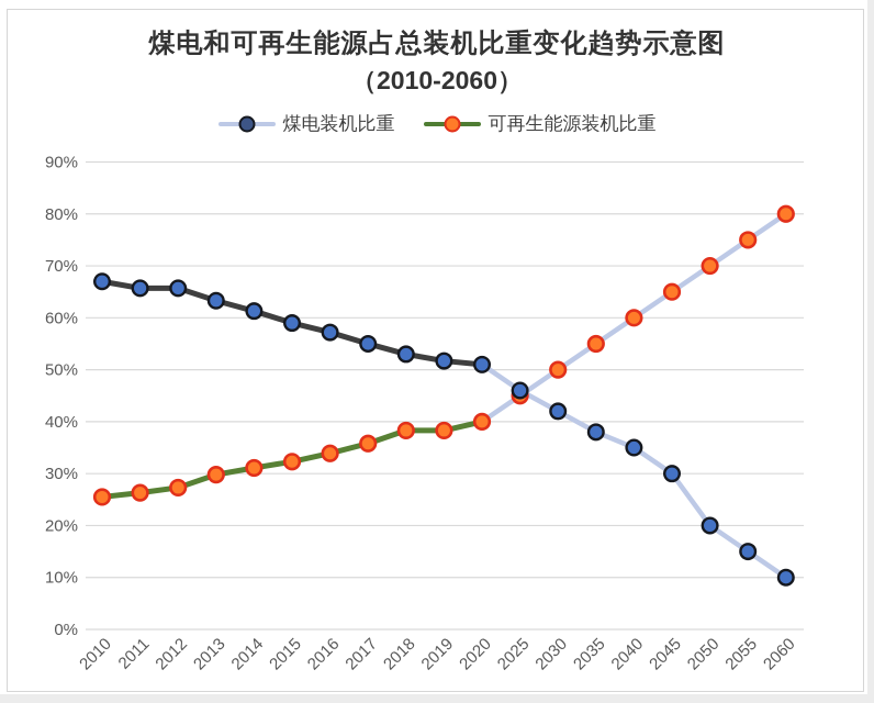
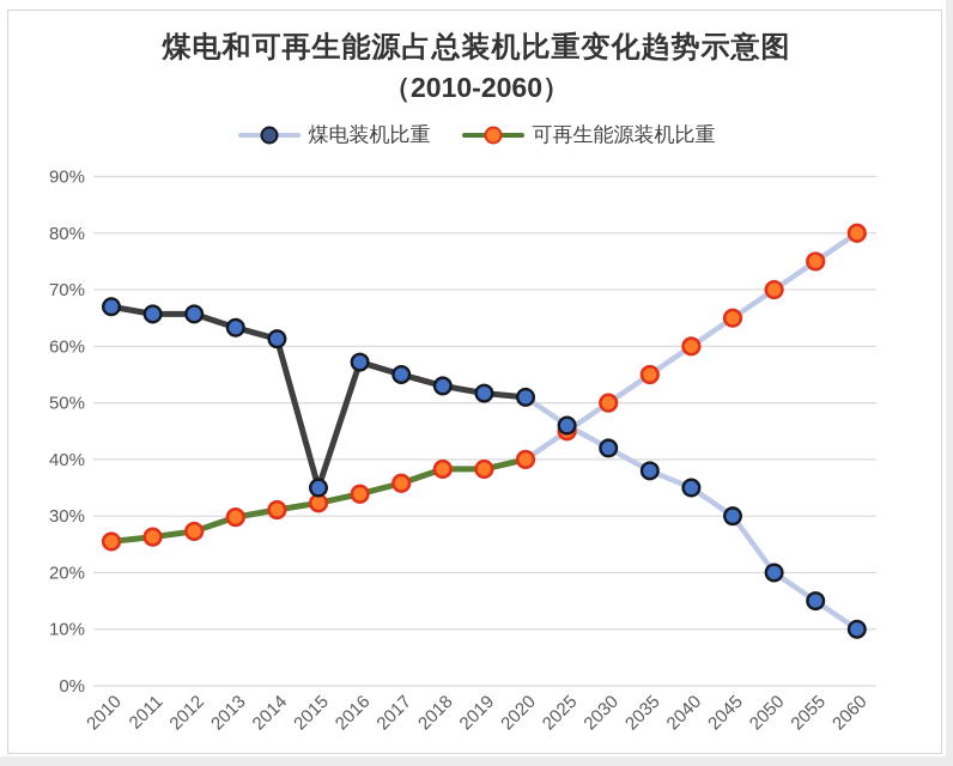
煤电装机比重/2015: 59% -> 35%
